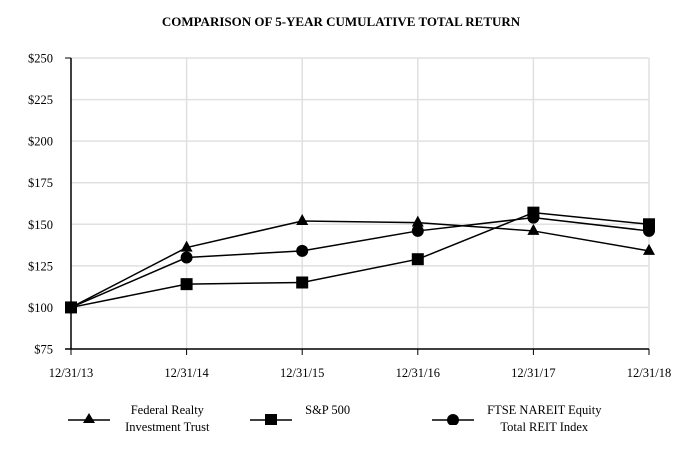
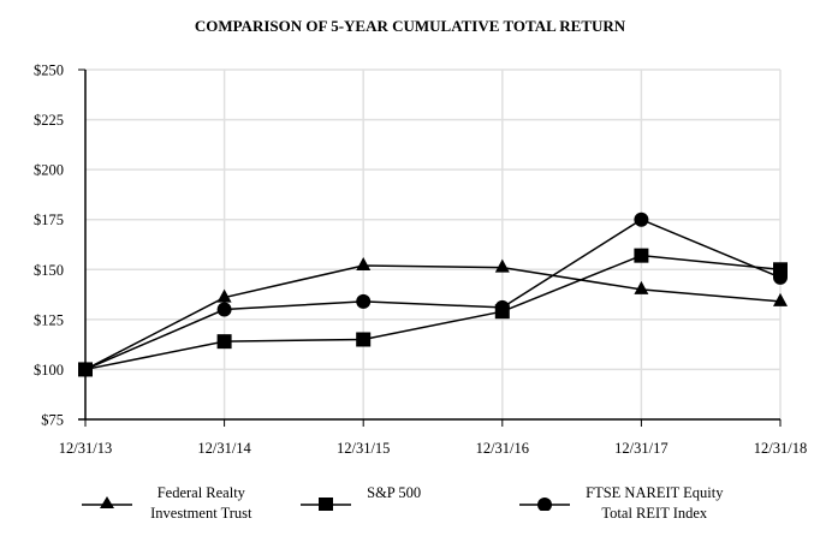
FTSE NAREIT Equity Total REIT Index/12/31/16: $146 -> $131
Federal Realty Investment Trust/12/31/17: $146 -> $140
FTSE NAREIT Equity Total REIT Index/12/31/17: $154 -> $175
